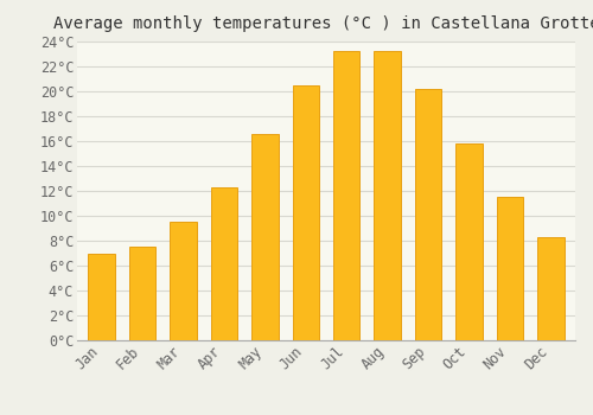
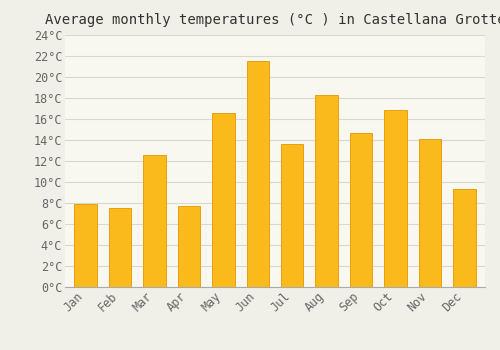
Jan: 7.0°C -> 7.9°C
Mar: 9.5°C -> 12.6°C
Apr: 12.3°C -> 7.7°C
Jun: 20.5°C -> 21.5°C
Jul: 23.2°C -> 13.6°C
Aug: 23.2°C -> 18.3°C
Sep: 20.2°C -> 14.7°C
Oct: 15.8°C -> 16.9°C
Nov: 11.5°C -> 14.1°C
Dec: 8.3°C -> 9.3°C
